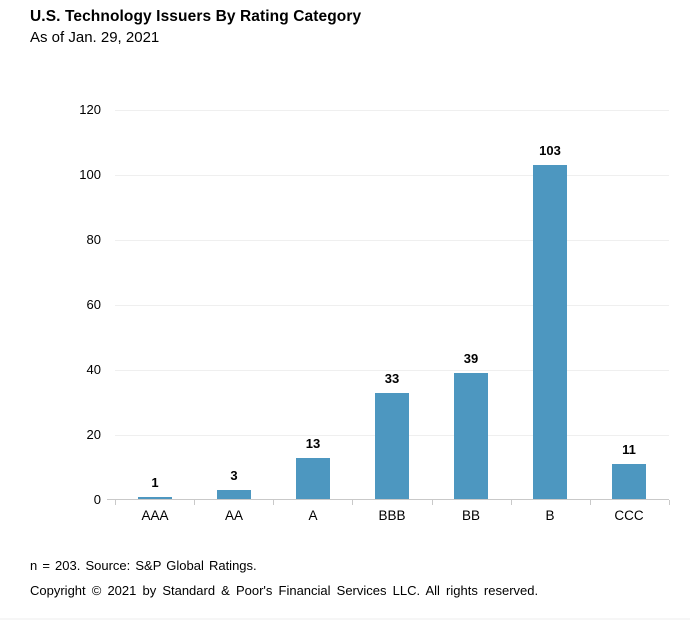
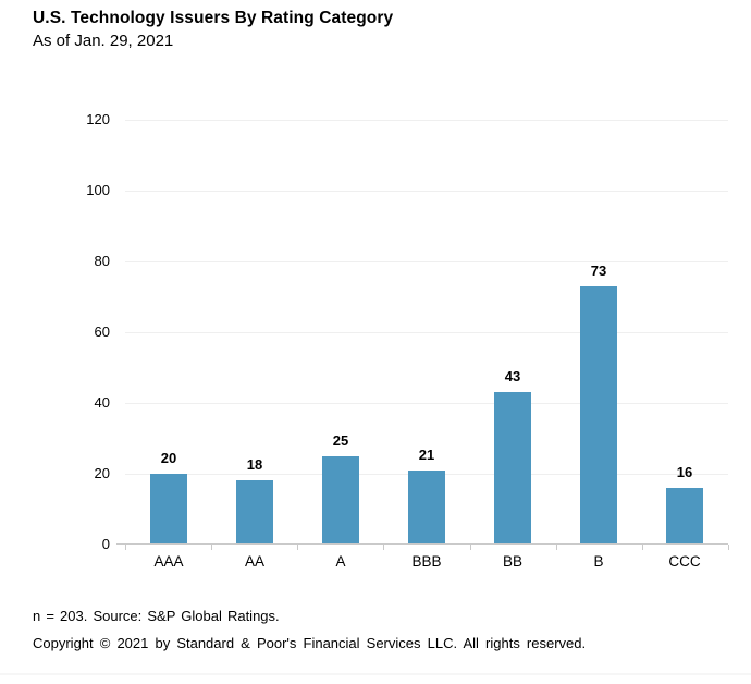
AAA: 1 -> 20
AA: 3 -> 18
A: 13 -> 25
BBB: 33 -> 21
BB: 39 -> 43
B: 103 -> 73
CCC: 11 -> 16
